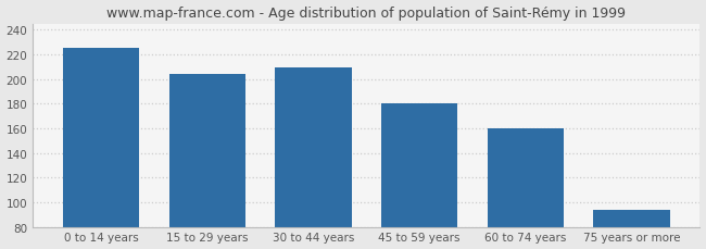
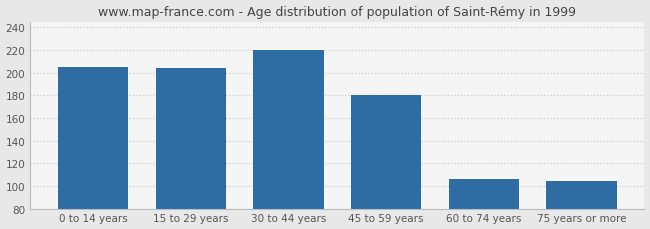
0 to 14 years: 225 -> 205
30 to 44 years: 209 -> 220
60 to 74 years: 160 -> 106
75 years or more: 94 -> 104
